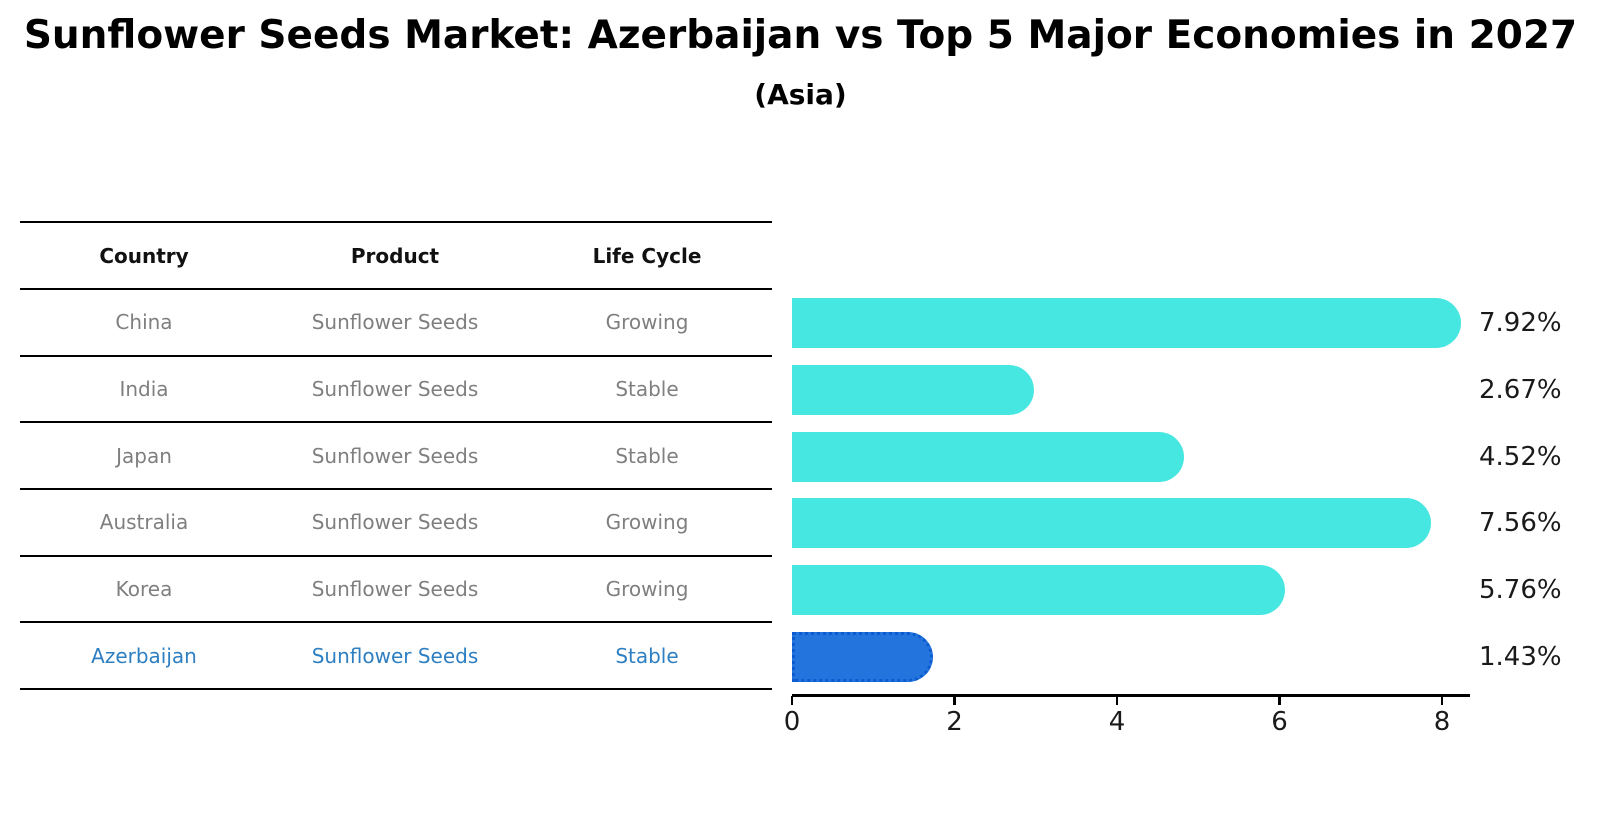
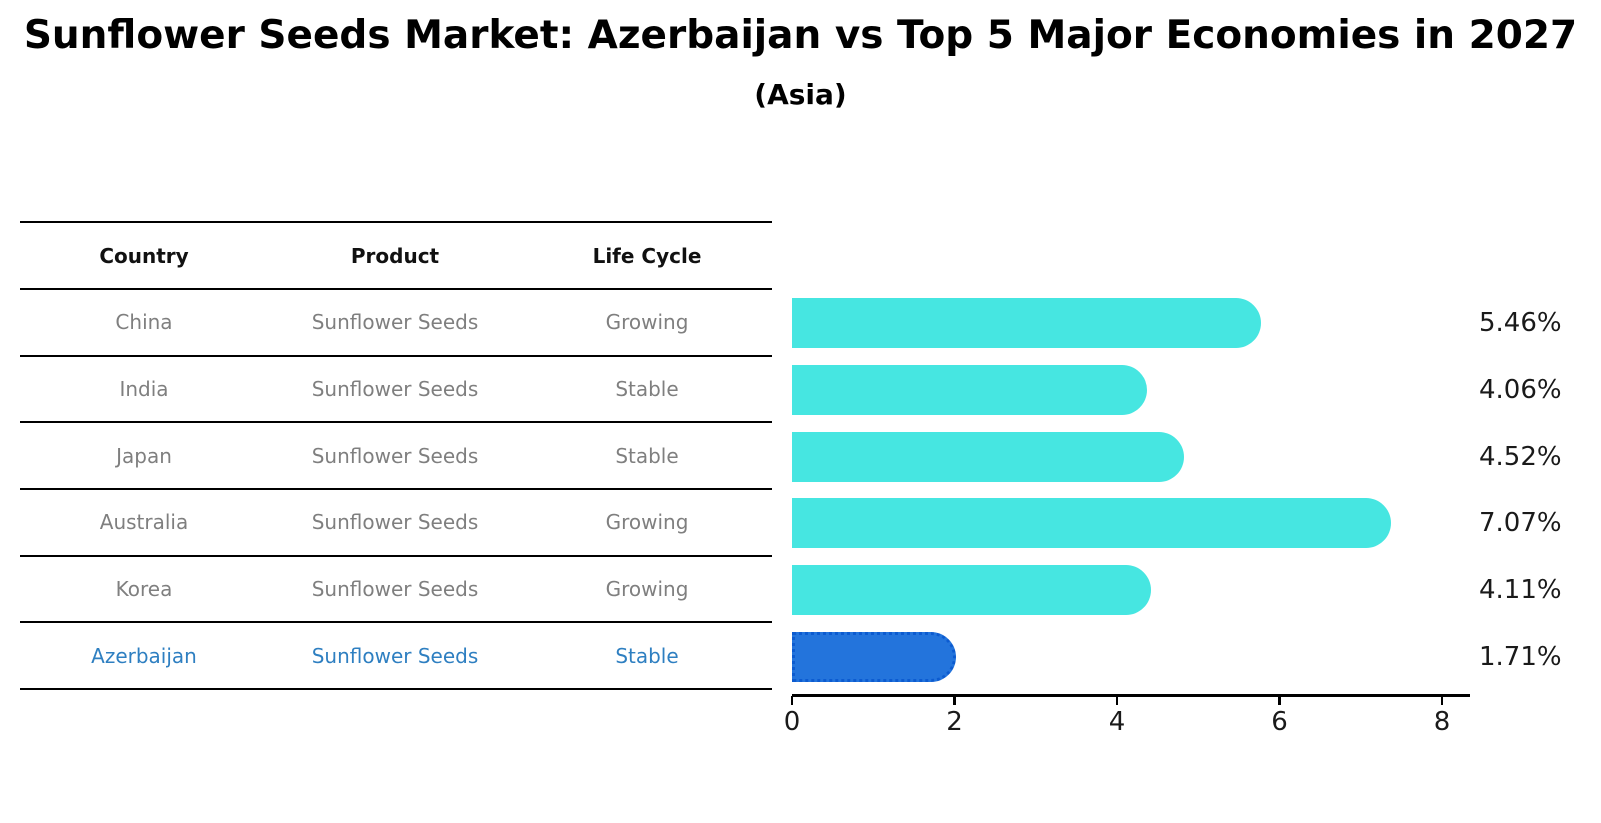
China: 7.92% -> 5.46%
India: 2.67% -> 4.06%
Australia: 7.56% -> 7.07%
Korea: 5.76% -> 4.11%
Azerbaijan: 1.43% -> 1.71%
